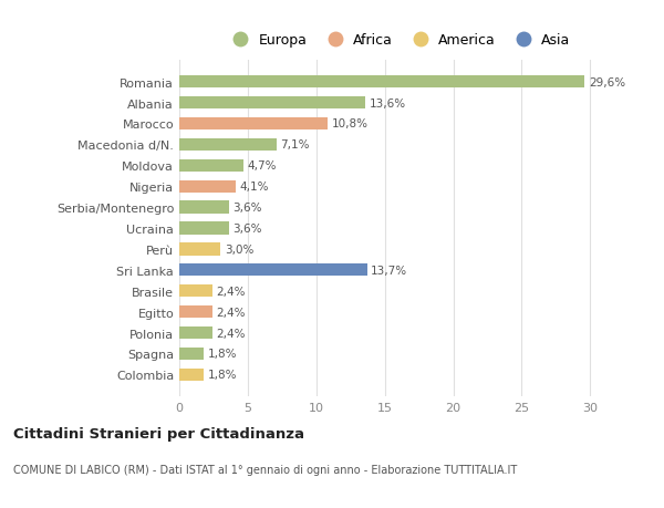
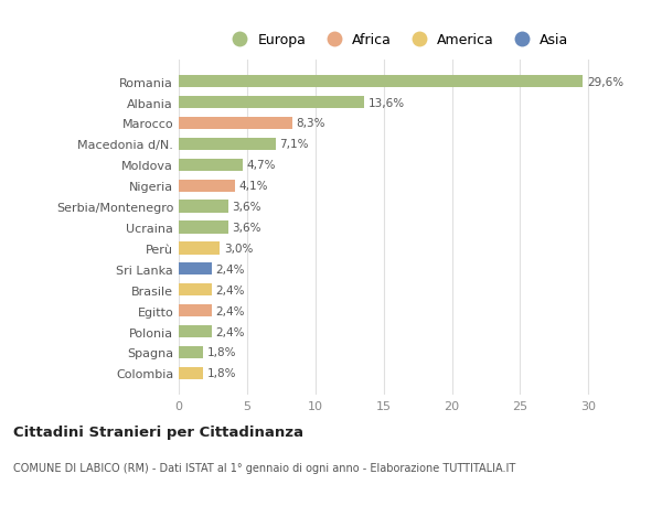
Marocco: 10,8% -> 8,3%
Sri Lanka: 13,7% -> 2,4%
